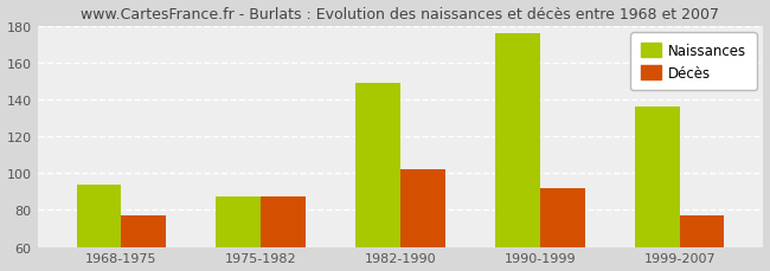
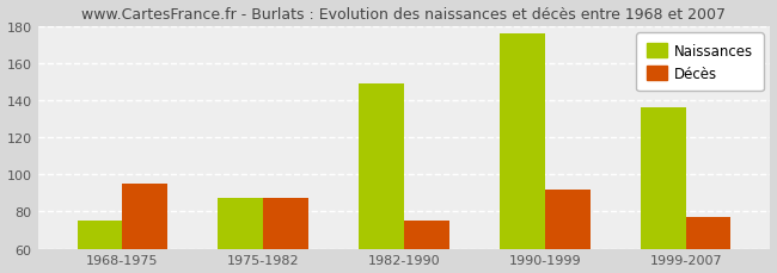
Naissances/1968-1975: 94 -> 75
Décès/1968-1975: 77 -> 95
Décès/1982-1990: 102 -> 75
